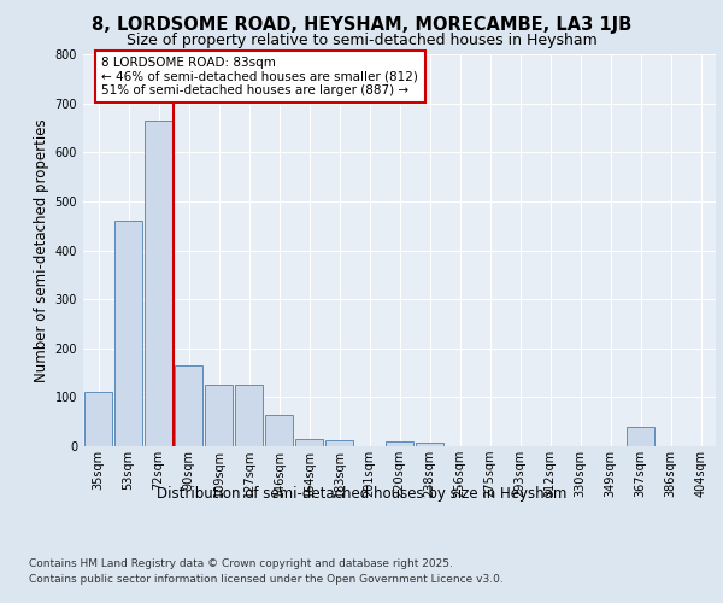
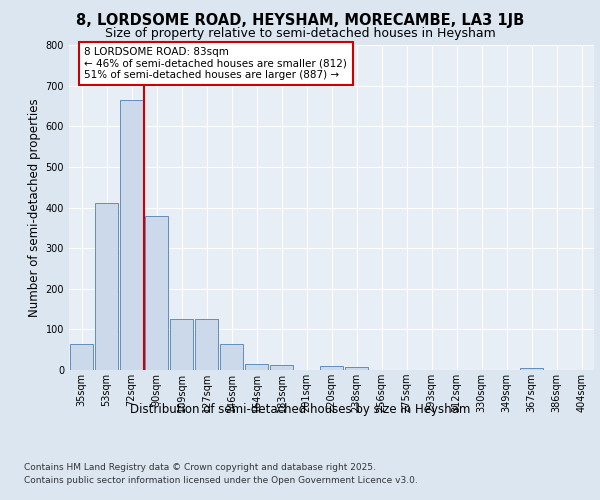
35sqm: 110 -> 63
53sqm: 460 -> 410
90sqm: 165 -> 380
367sqm: 40 -> 5
